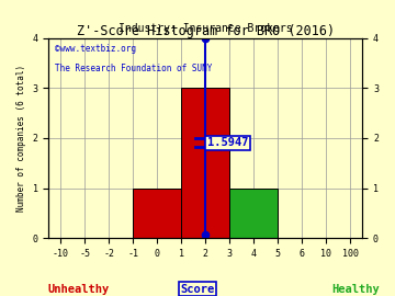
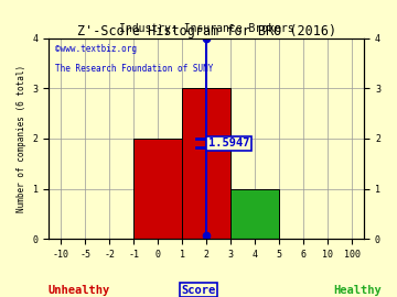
0: 1 -> 2
